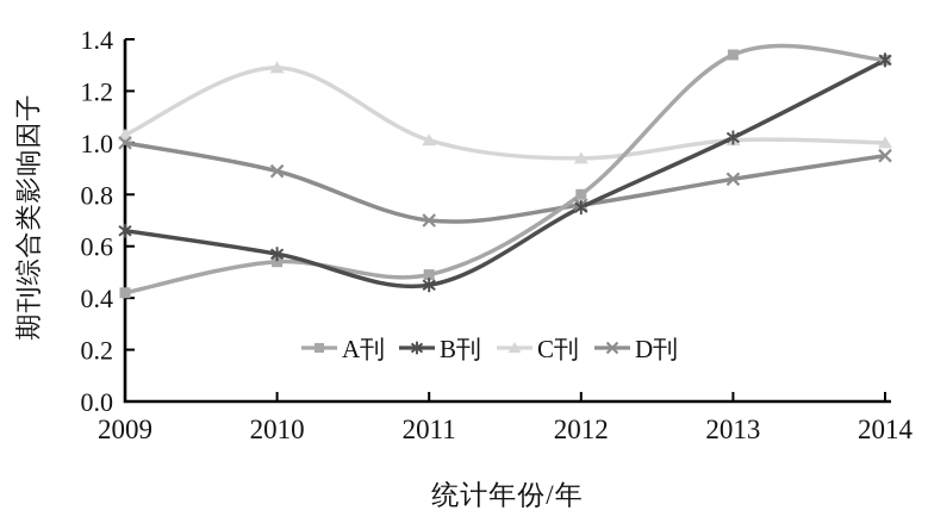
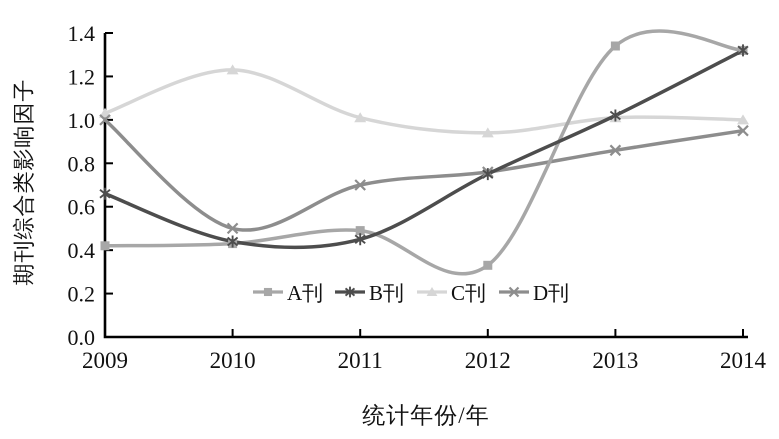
A刊/2010: 0.54 -> 0.43
B刊/2010: 0.57 -> 0.44
C刊/2010: 1.29 -> 1.23
D刊/2010: 0.89 -> 0.50
A刊/2012: 0.80 -> 0.33
